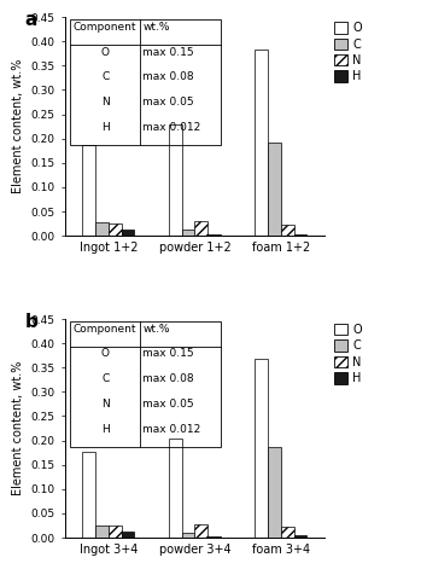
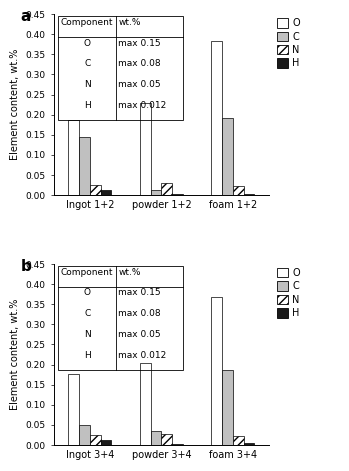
C/Ingot 1+2: 0.027 -> 0.145
C/Ingot 3+4: 0.025 -> 0.050
C/powder 3+4: 0.010 -> 0.035
